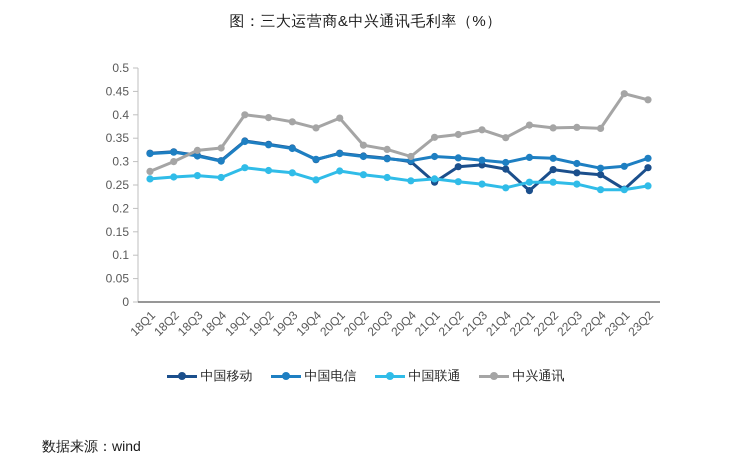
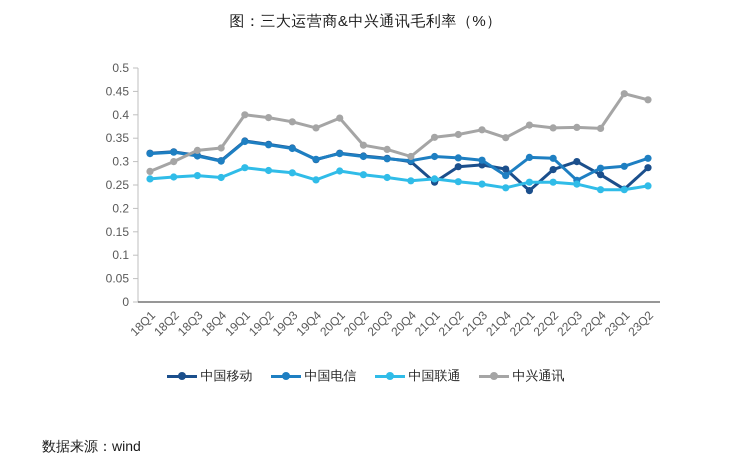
中国电信/21Q4: 0.30 -> 0.27
中国移动/22Q3: 0.28 -> 0.30
中国电信/22Q3: 0.30 -> 0.26
